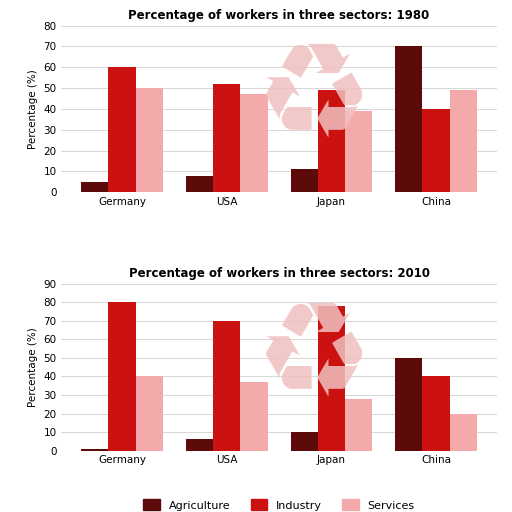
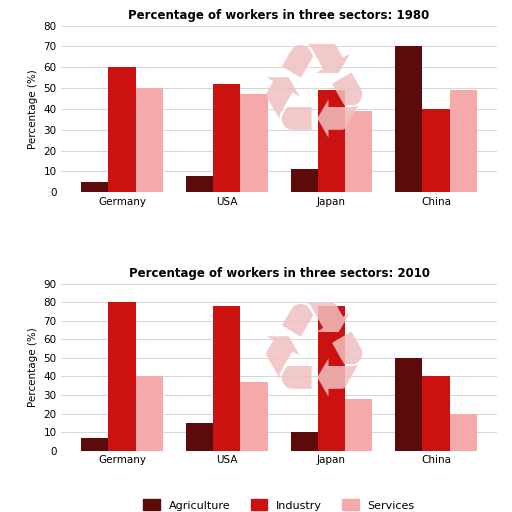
Percentage of workers in three sectors: 2010/Agriculture/Germany: 1 -> 7
Percentage of workers in three sectors: 2010/Agriculture/USA: 6 -> 15
Percentage of workers in three sectors: 2010/Industry/USA: 70 -> 78
